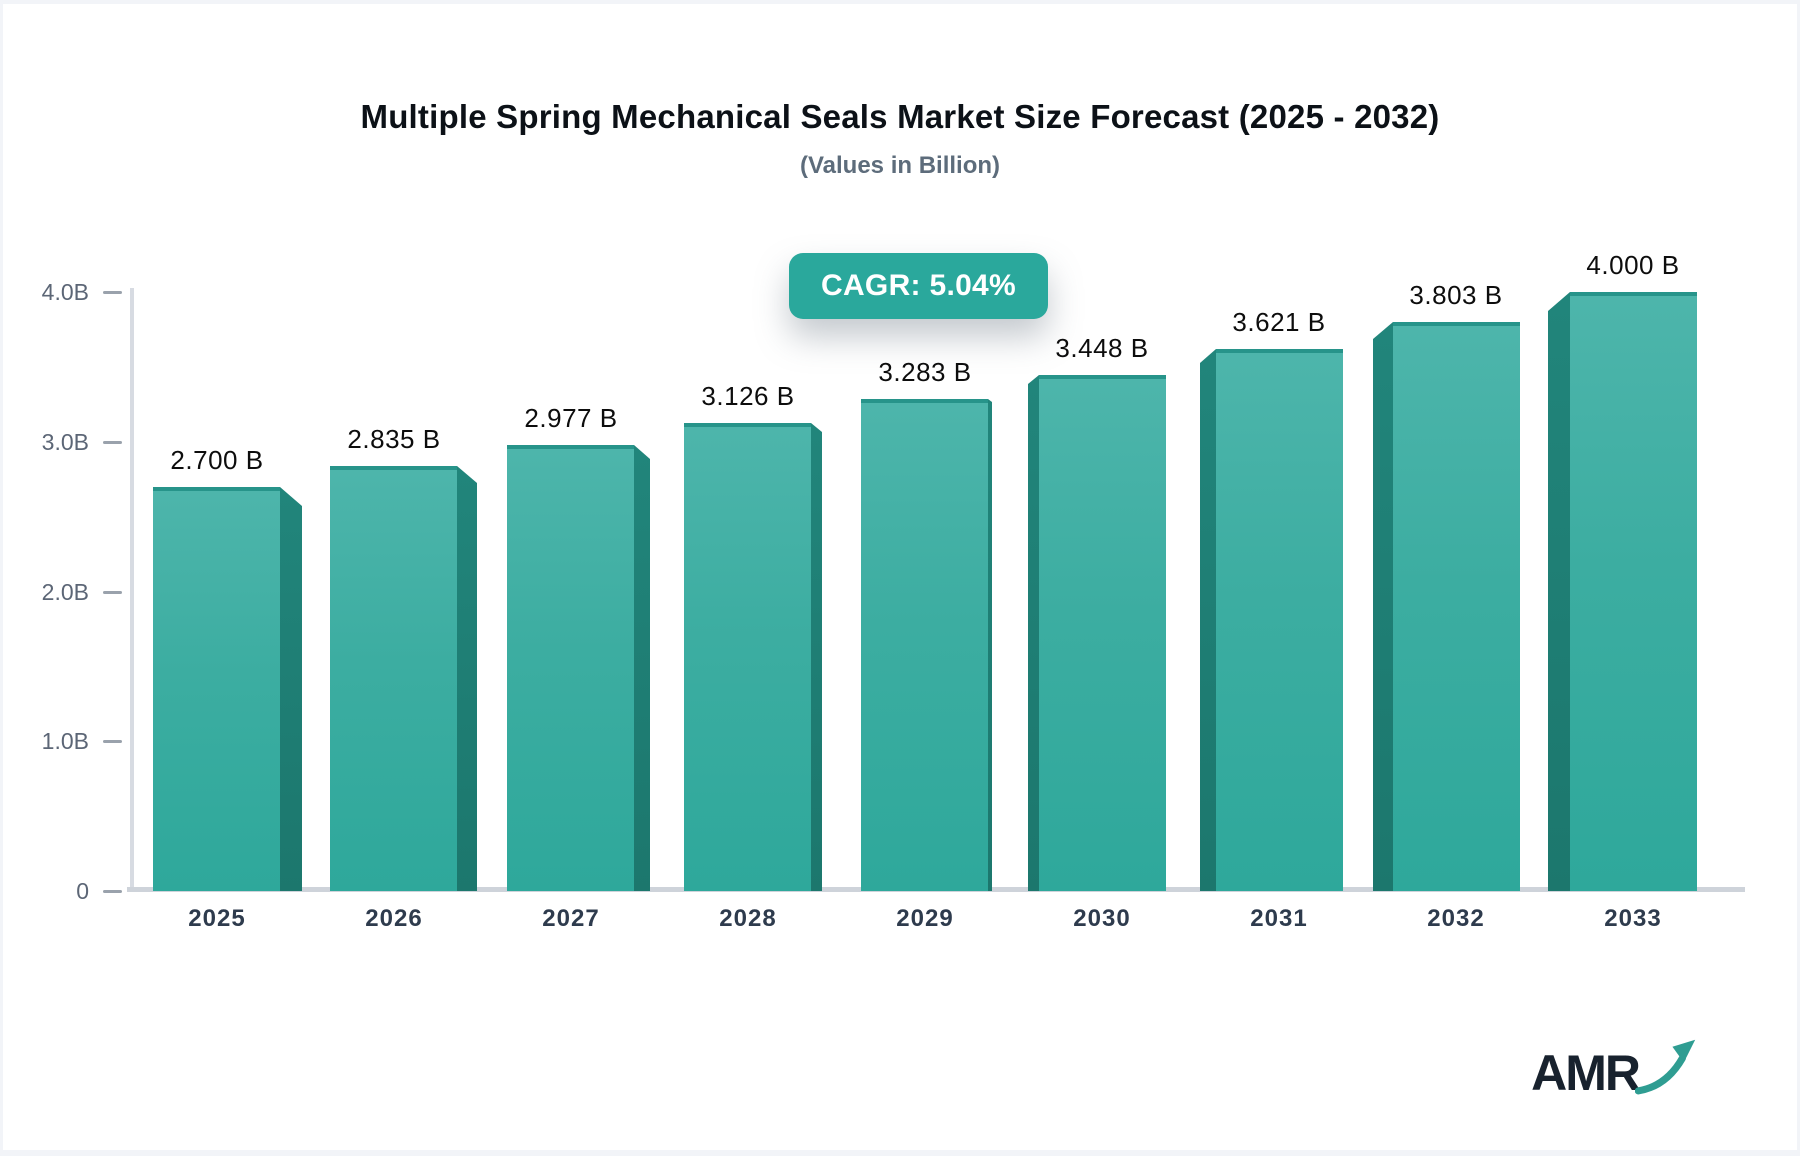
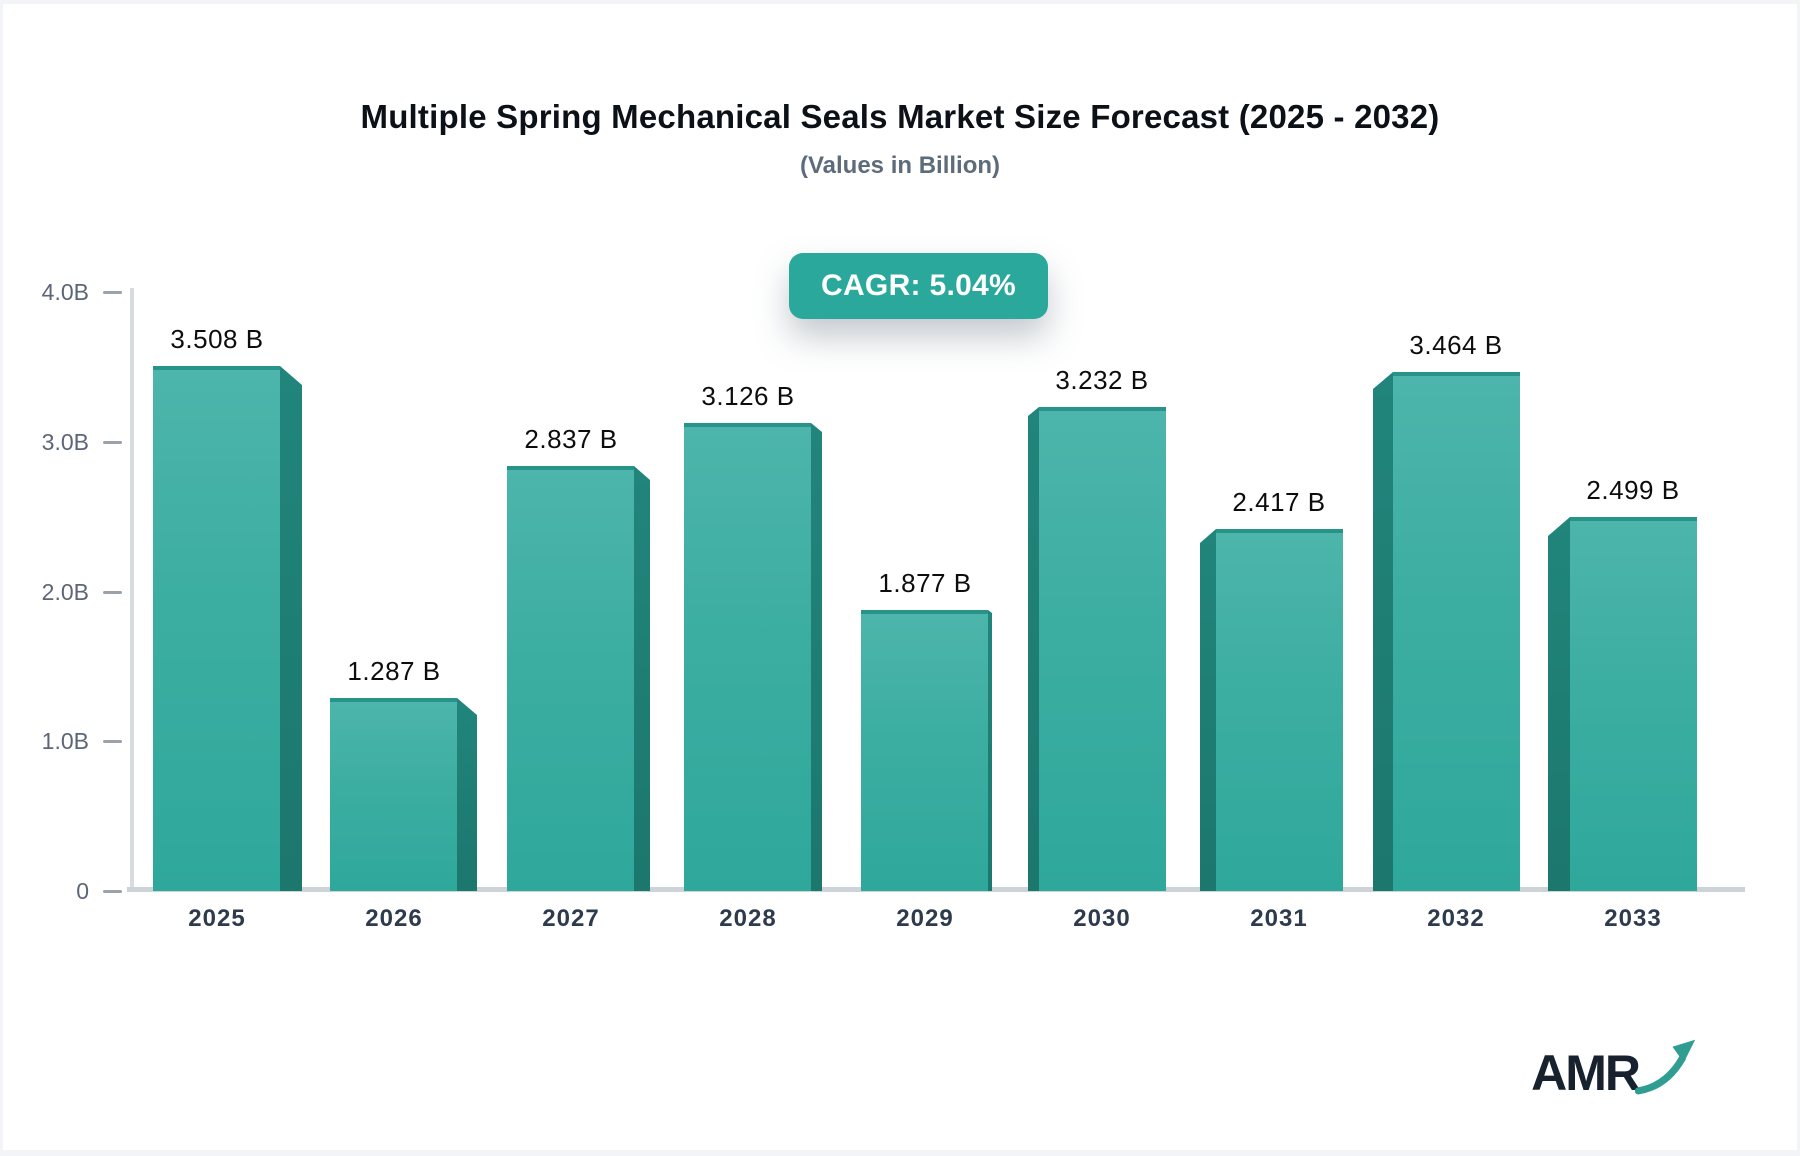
2025: 2.700 -> 3.508
2026: 2.835 -> 1.287
2027: 2.977 -> 2.837
2029: 3.283 -> 1.877
2030: 3.448 -> 3.232
2031: 3.621 -> 2.417
2032: 3.803 -> 3.464
2033: 4.000 -> 2.499
